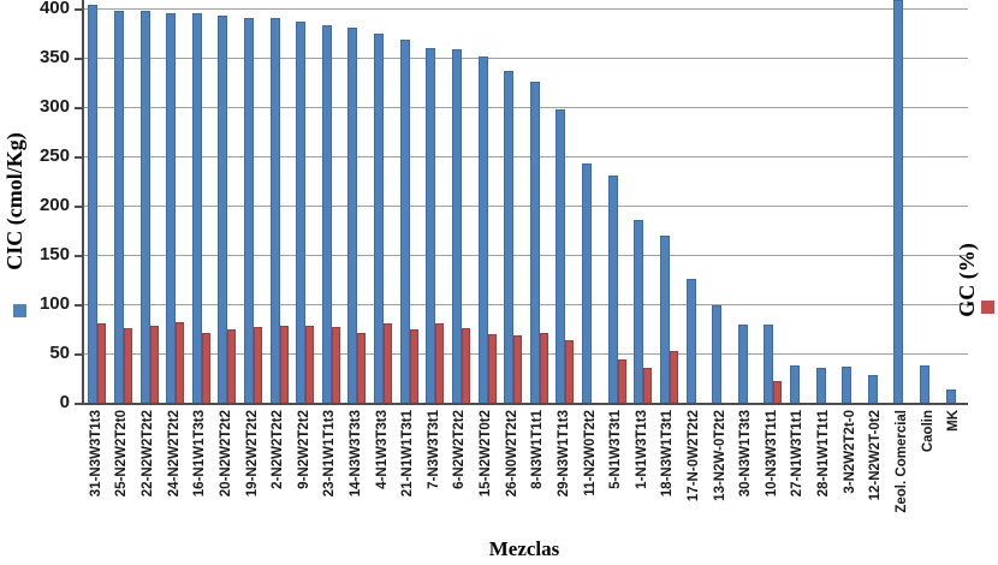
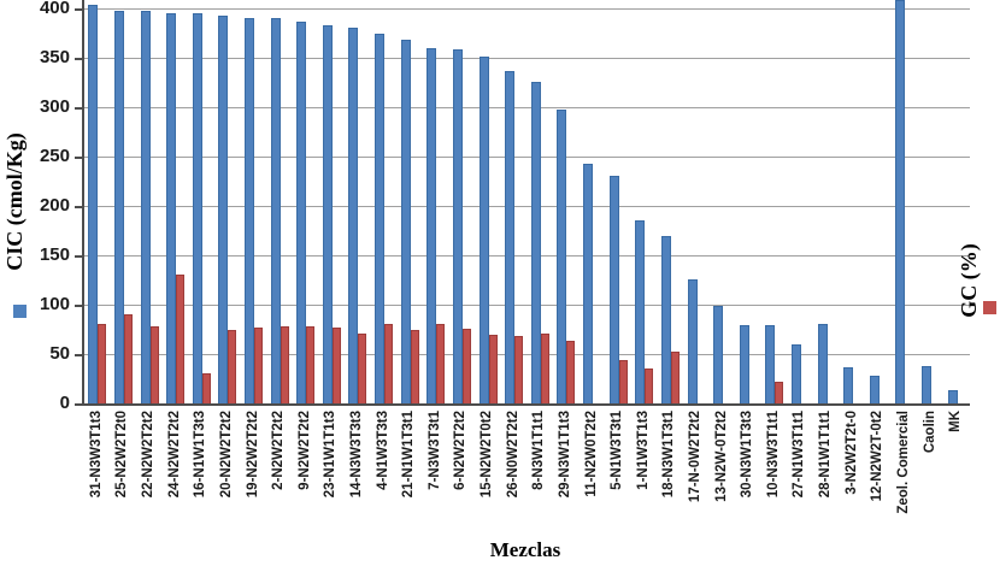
GC (%)/25-N2W2T2t0: 80 -> 90
GC (%)/24-N2W2T2t2: 80 -> 130
GC (%)/16-N1W1T3t3: 70 -> 30
CIC (cmol/Kg)/27-N1W3T1t1: 40 -> 60
CIC (cmol/Kg)/28-N1W1T1t1: 40 -> 80
